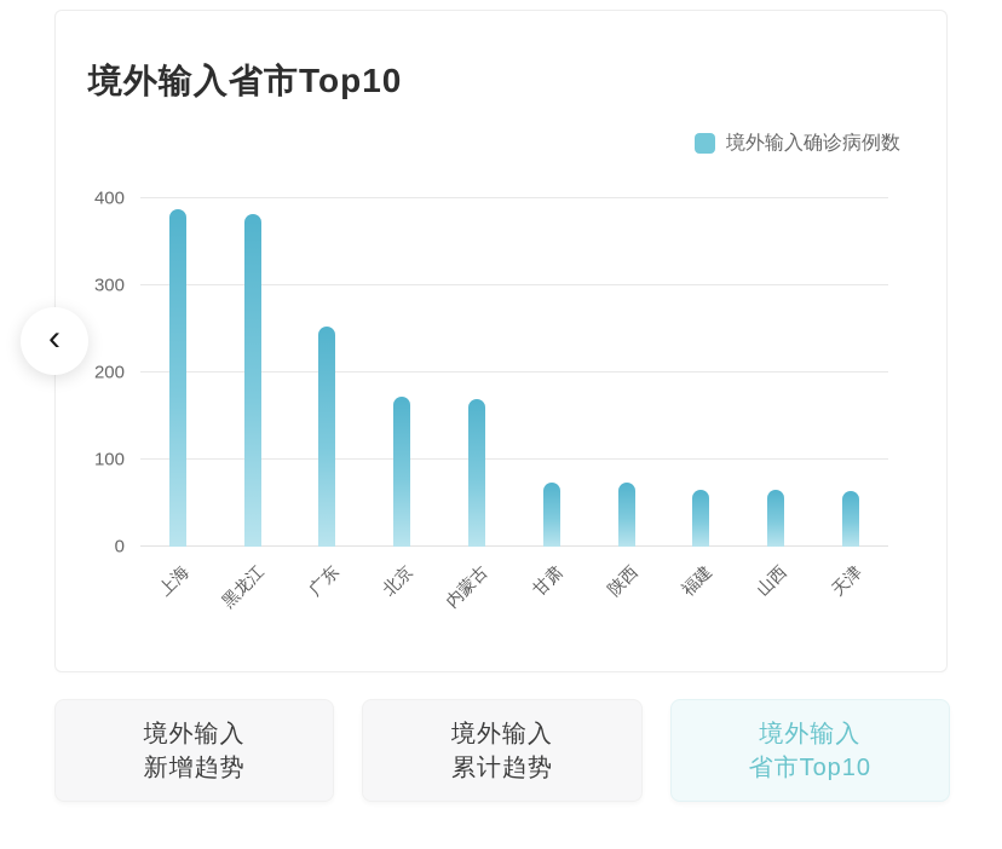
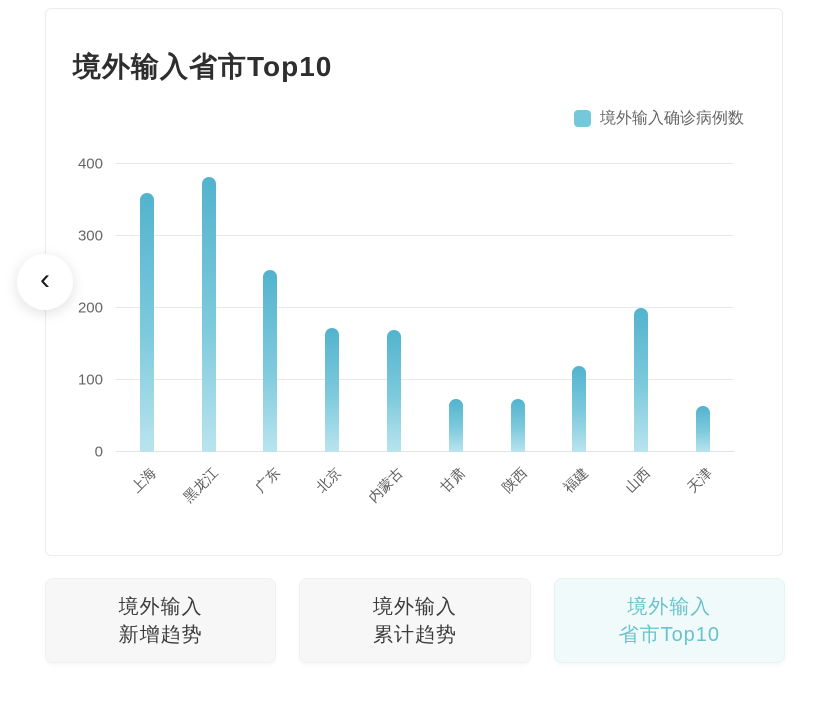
上海: 390 -> 360
福建: 60 -> 120
山西: 60 -> 200
